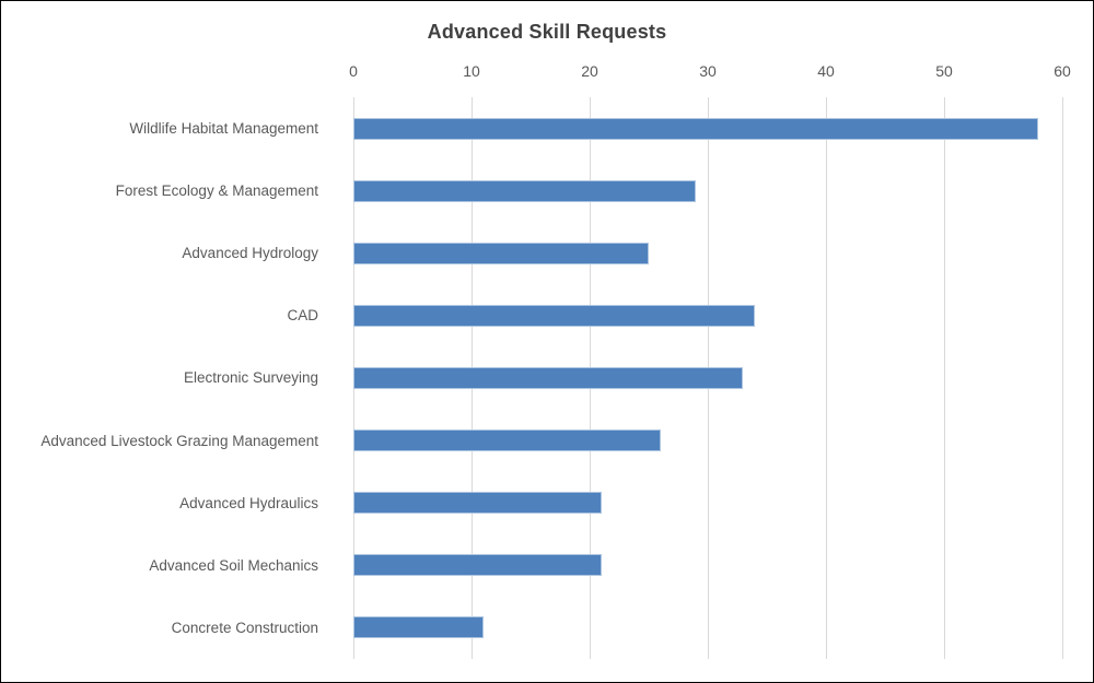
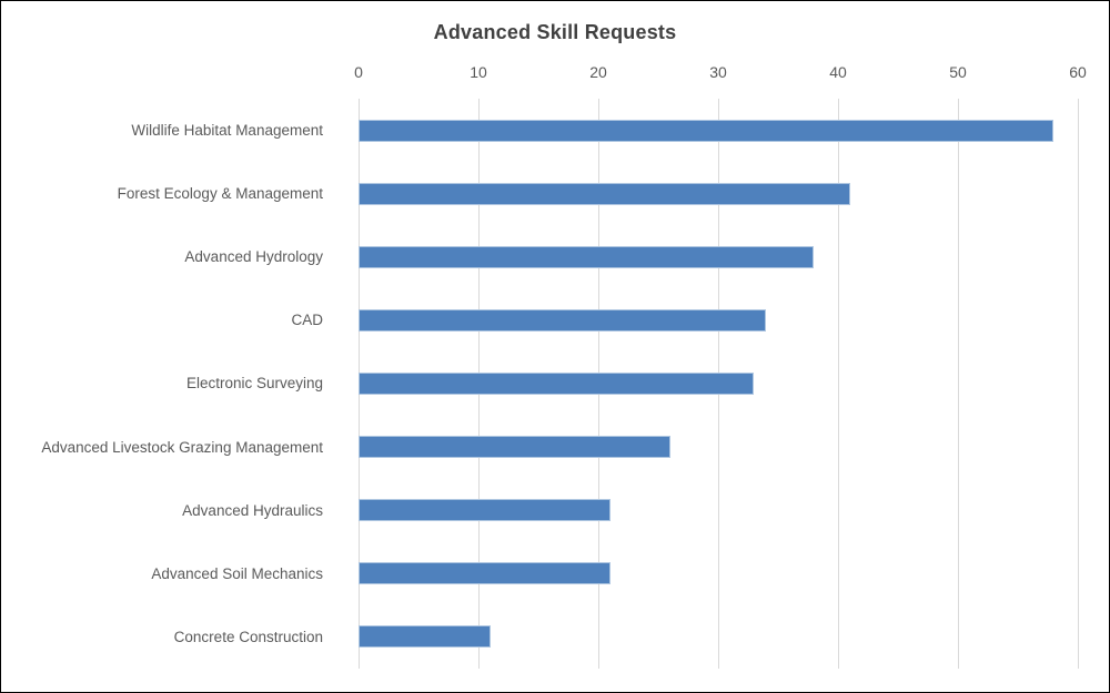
Forest Ecology & Management: 29 -> 41
Advanced Hydrology: 25 -> 38
